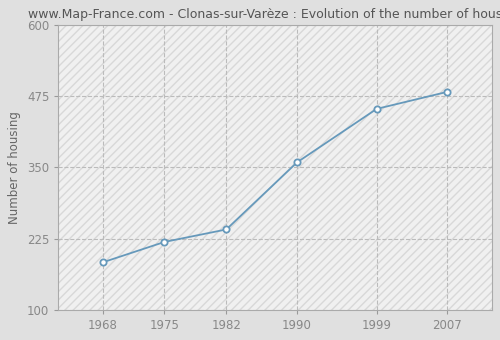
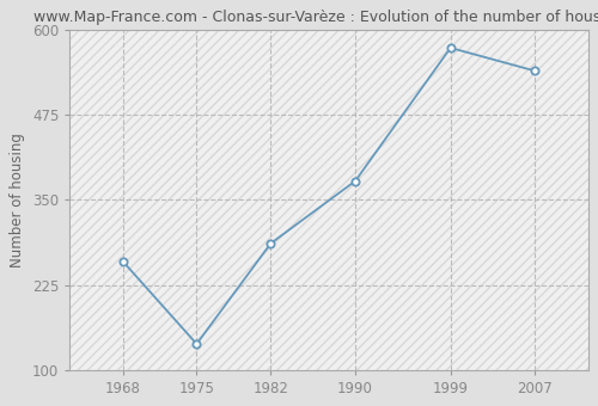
1968: 183 -> 260
1975: 219 -> 138
1982: 241 -> 286
1990: 359 -> 378
1999: 453 -> 574
2007: 483 -> 540
